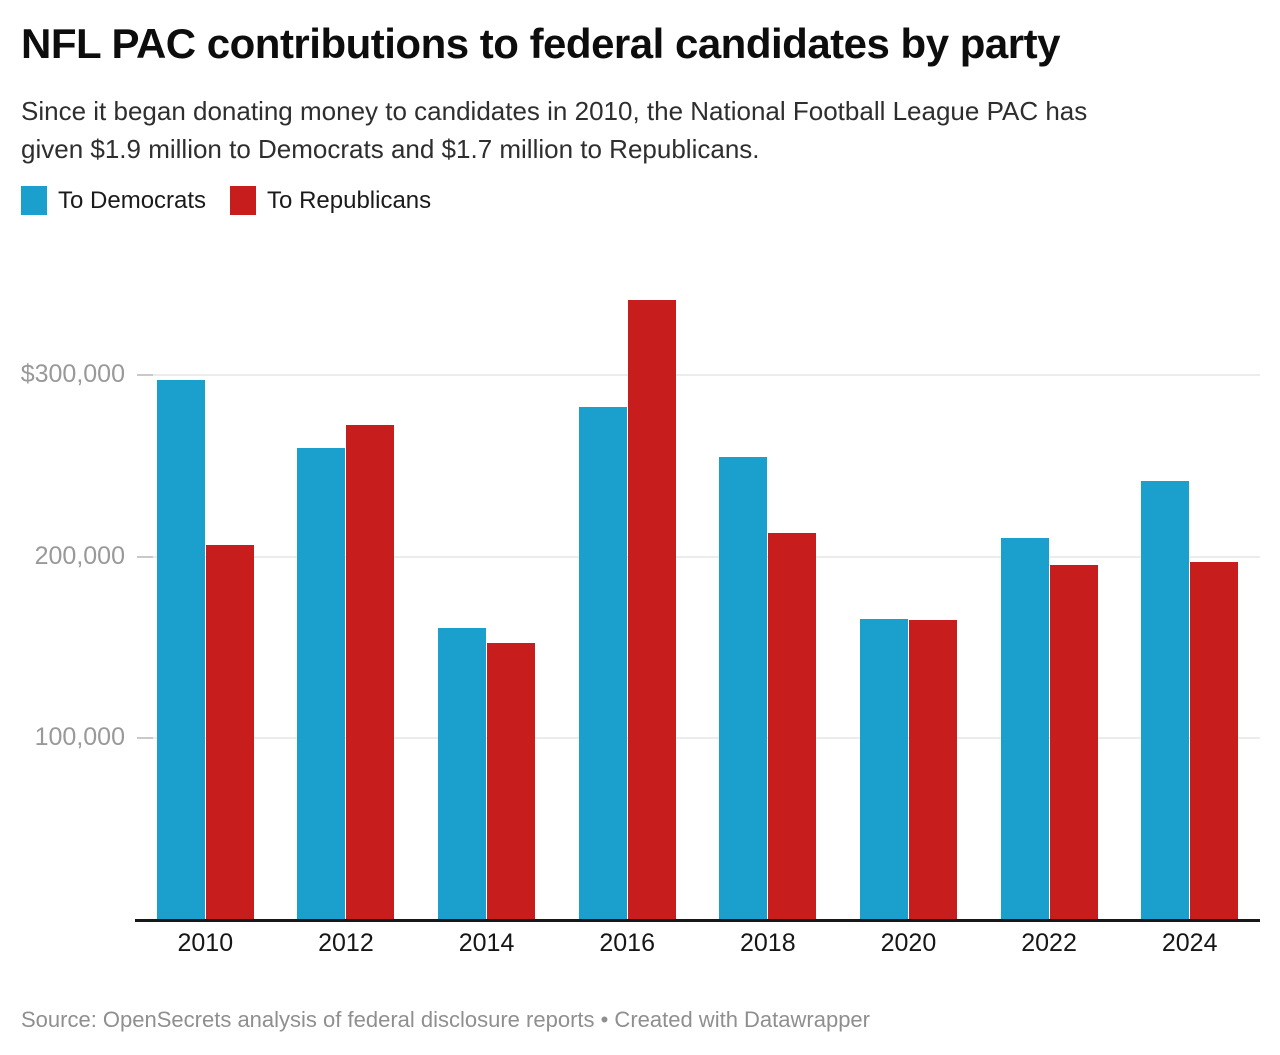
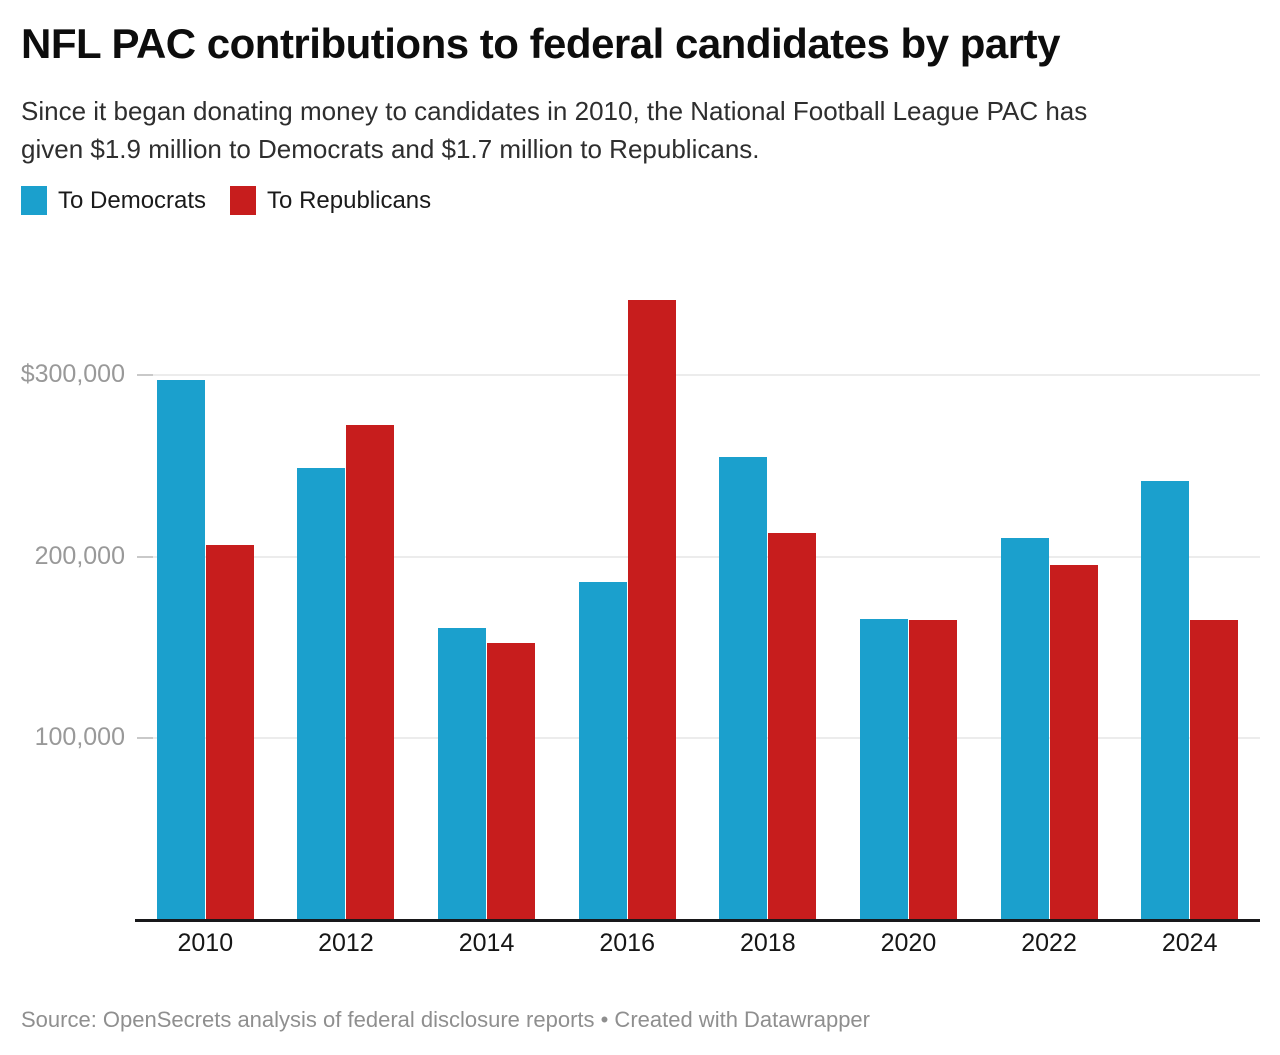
To Democrats/2012: $260000 -> $249000
To Democrats/2016: $282000 -> $186000
To Republicans/2024: $197000 -> $165000
